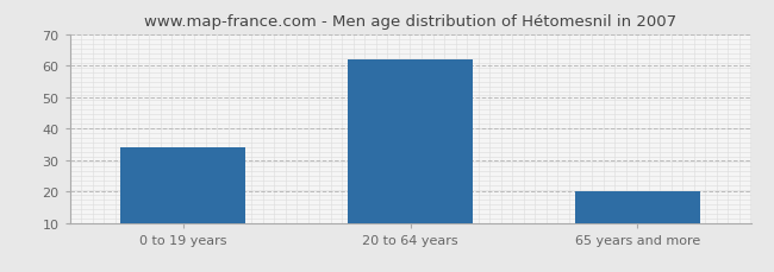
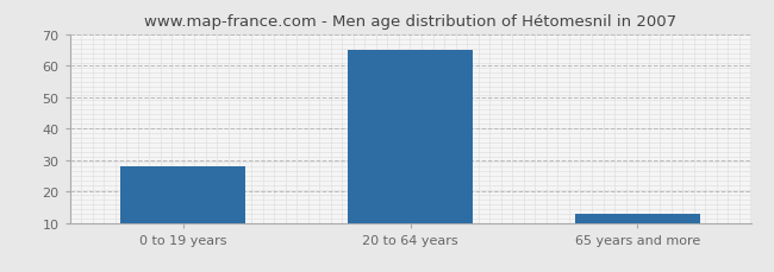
0 to 19 years: 34 -> 28
20 to 64 years: 62 -> 65
65 years and more: 20 -> 13
